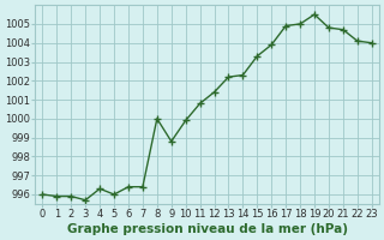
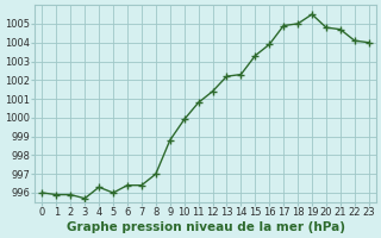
8: 1000.0 -> 997.0
